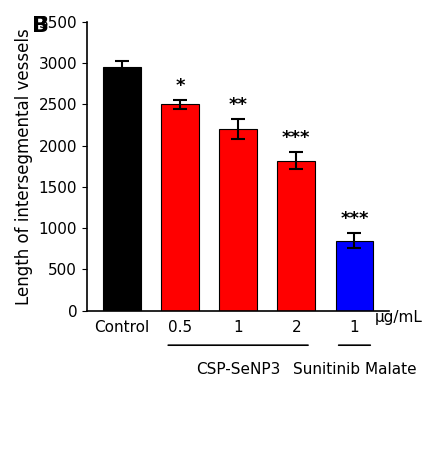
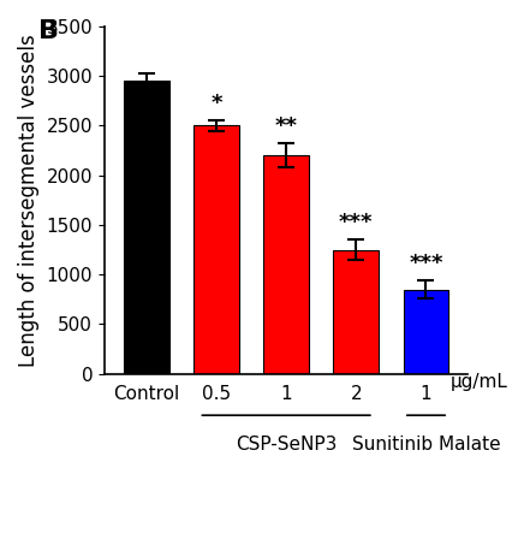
2: 1820 -> 1250
